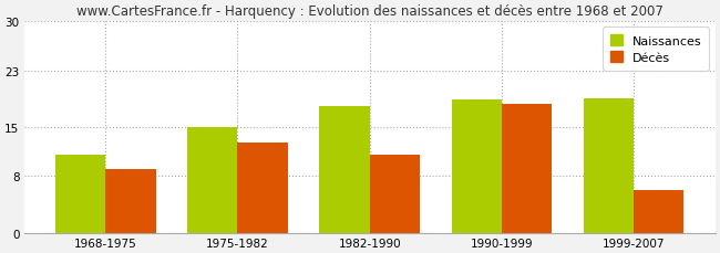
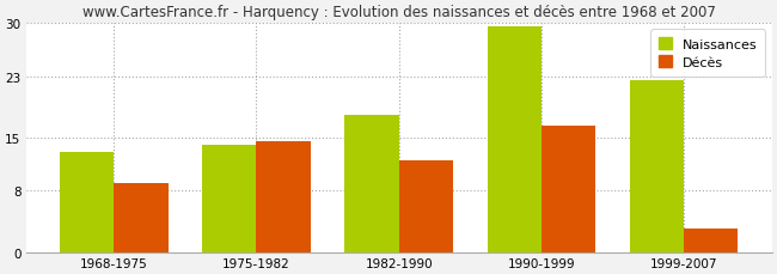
Naissances/1968-1975: 11.0 -> 13.0
Naissances/1975-1982: 15.0 -> 14.0
Décès/1975-1982: 12.8 -> 14.5
Décès/1982-1990: 11.0 -> 12.0
Naissances/1990-1999: 18.8 -> 29.5
Décès/1990-1999: 18.2 -> 16.5
Naissances/1999-2007: 19.0 -> 22.5
Décès/1999-2007: 6.0 -> 3.0
